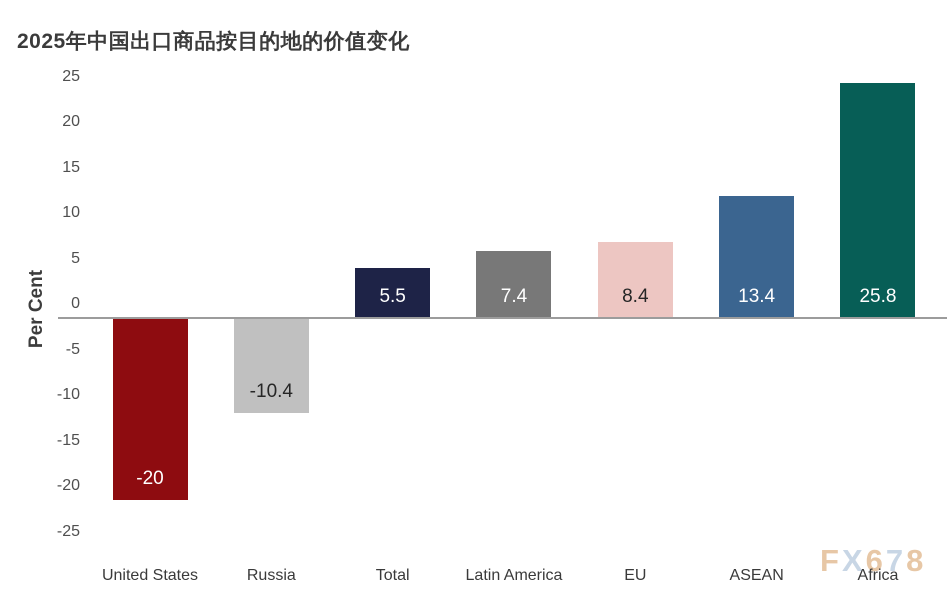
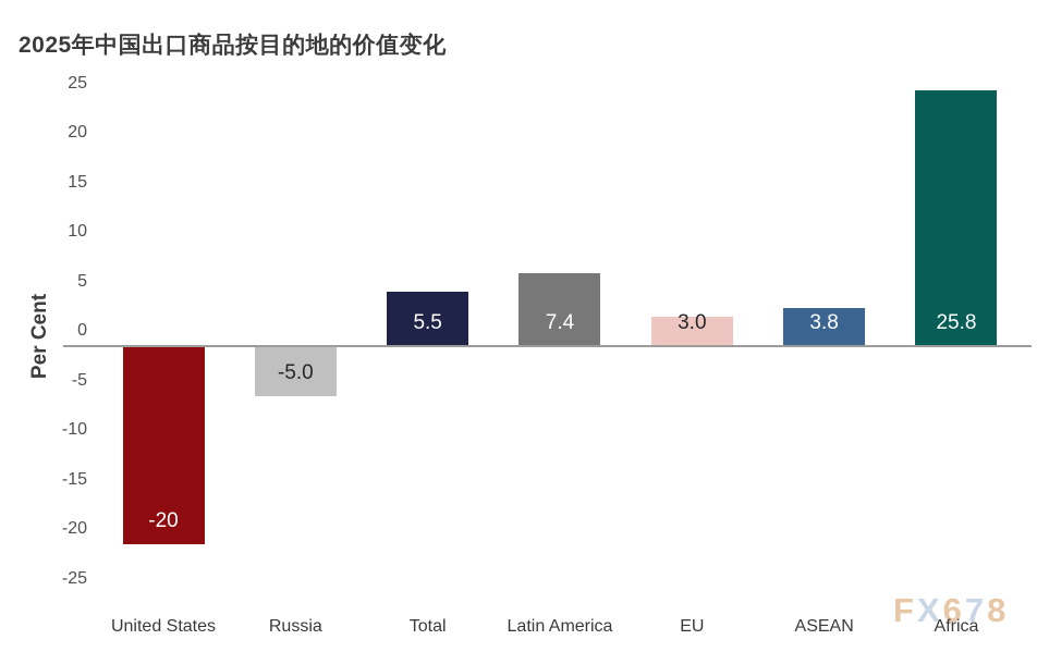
Russia: -10.4 -> -5.0
EU: 8.4 -> 3.0
ASEAN: 13.4 -> 3.8
